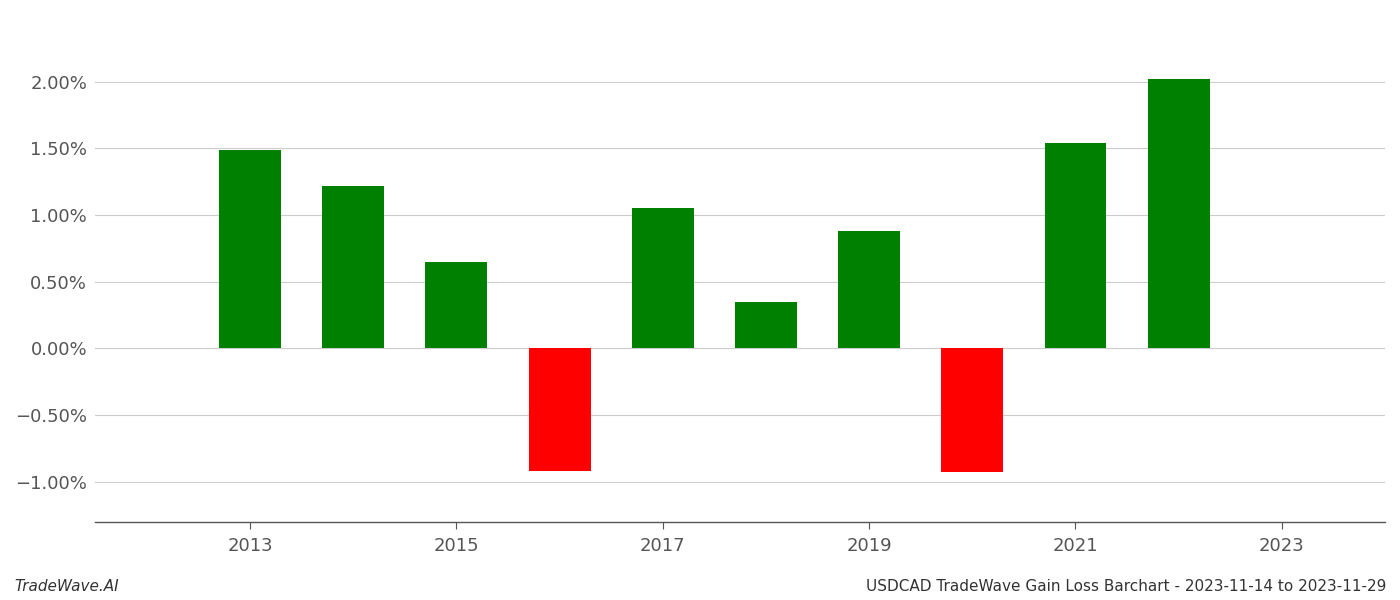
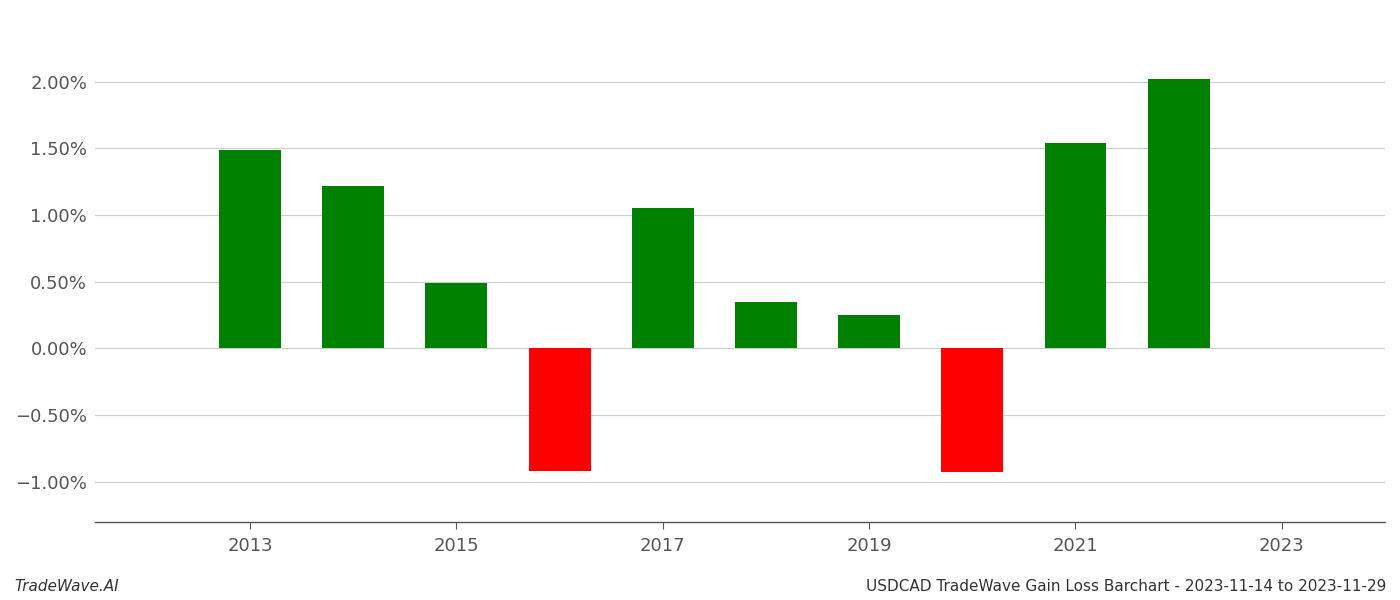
2015: 0.65% -> 0.49%
2019: 0.88% -> 0.25%
